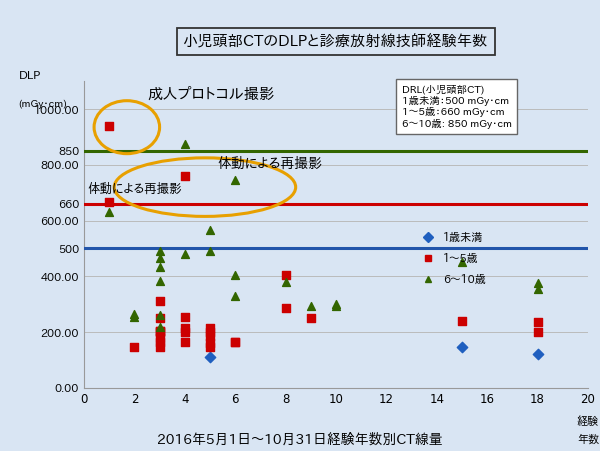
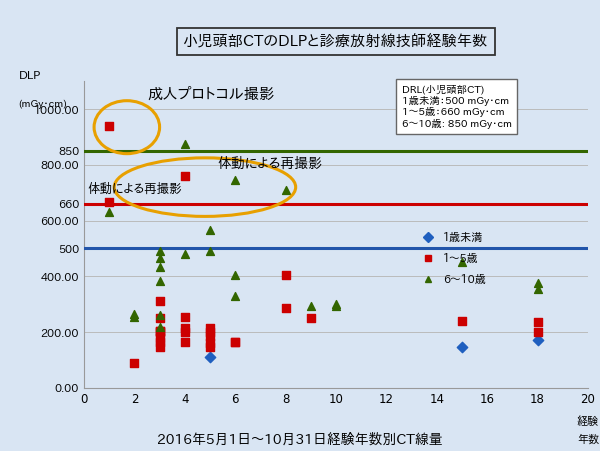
1～5歳/2: 145 -> 90
6～10歳/8: 380 -> 710
1歳未満/18: 120 -> 170
